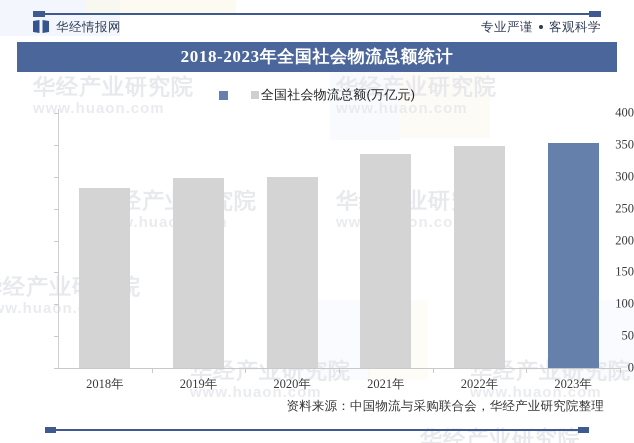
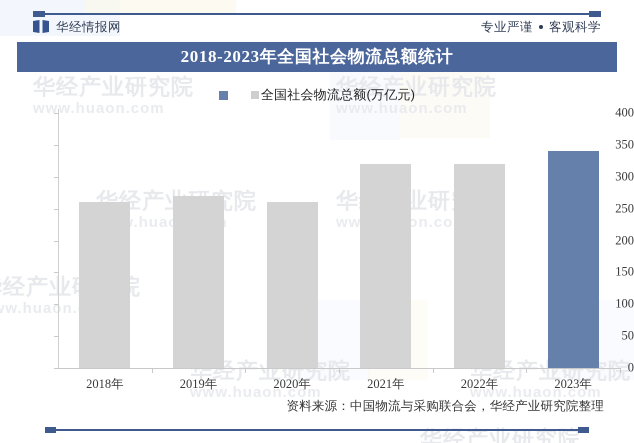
2018年: 280 -> 260
2019年: 300 -> 270
2020年: 300 -> 260
2021年: 340 -> 320
2022年: 350 -> 320
2023年: 350 -> 340
